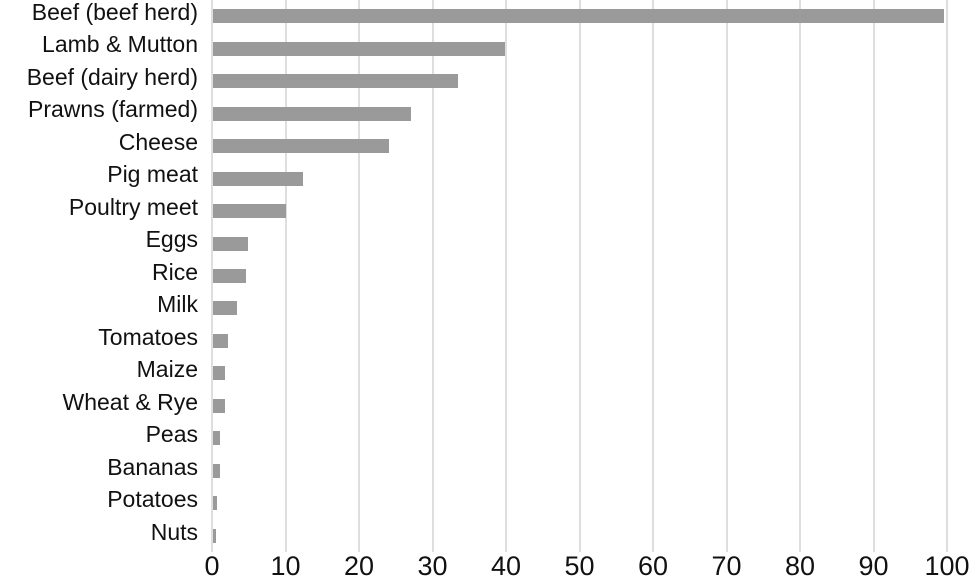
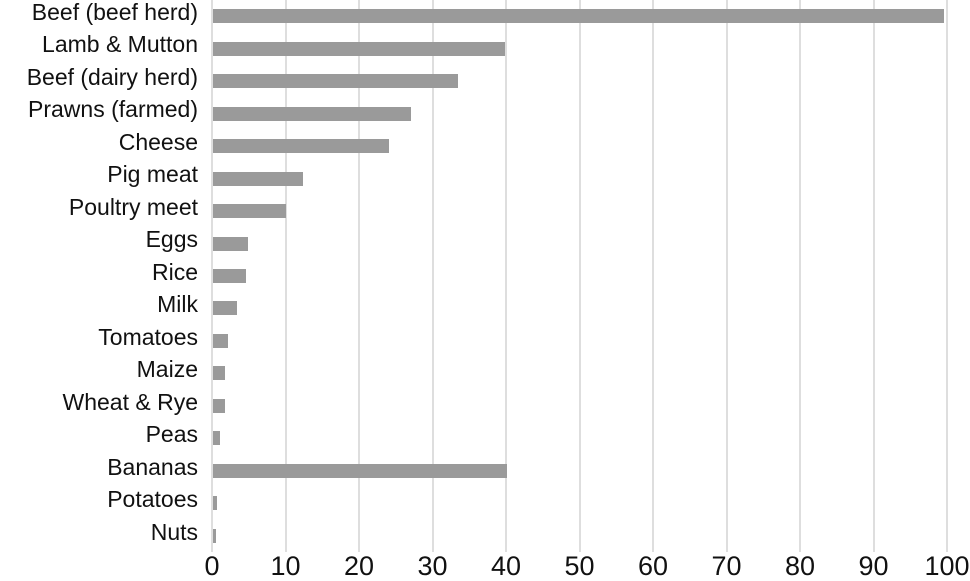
Bananas: 1 -> 40
